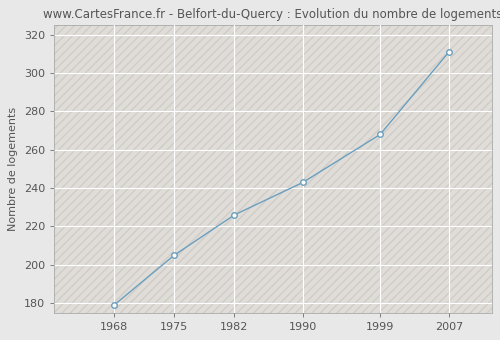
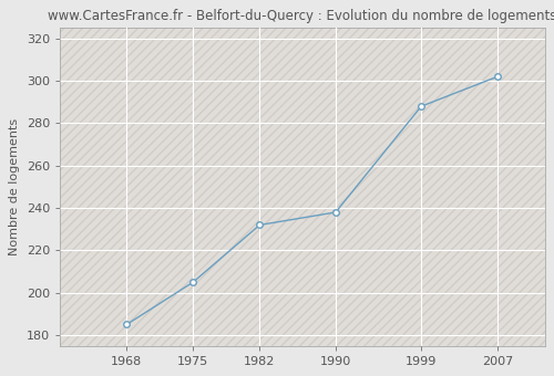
1968: 179 -> 185
1982: 226 -> 232
1990: 243 -> 238
1999: 268 -> 288
2007: 311 -> 302
